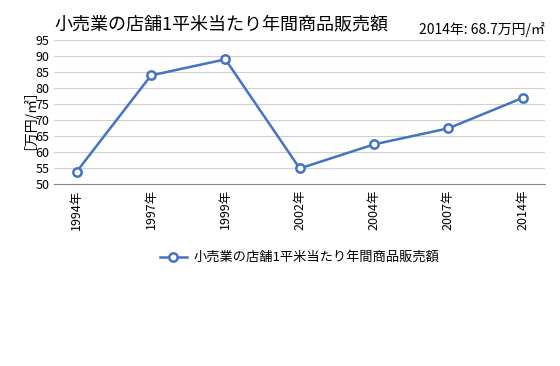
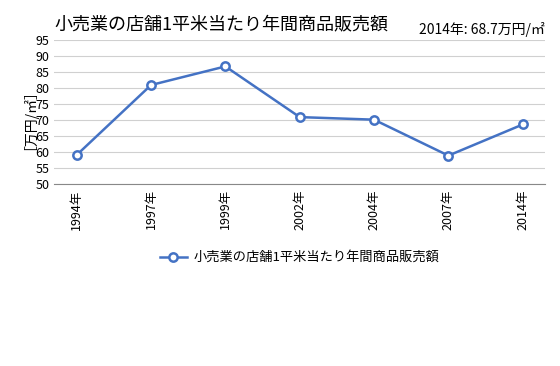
1994年: 54.0 -> 59.2
1997年: 84.0 -> 81.0
1999年: 89.0 -> 86.8
2002年: 55.0 -> 71.0
2004年: 62.5 -> 70.2
2007年: 67.5 -> 59.0
2014年: 77.0 -> 68.7
